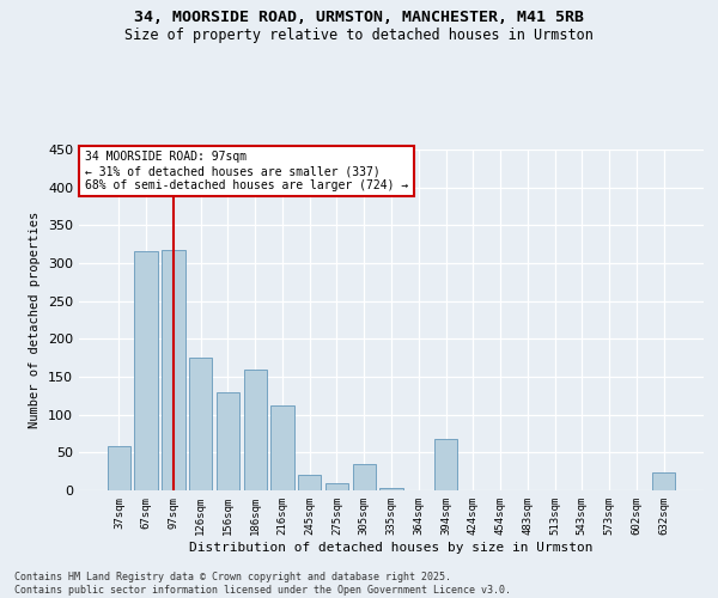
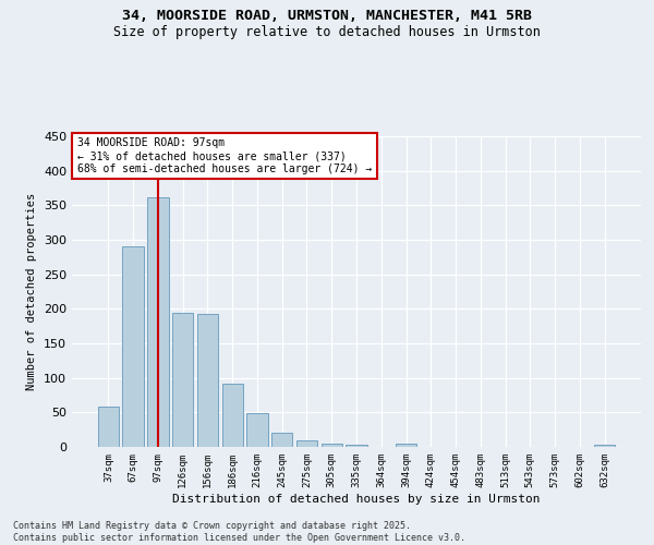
67sqm: 316 -> 291
97sqm: 318 -> 361
126sqm: 176 -> 194
156sqm: 130 -> 193
186sqm: 160 -> 92
216sqm: 112 -> 49
305sqm: 34 -> 5
394sqm: 68 -> 4
632sqm: 24 -> 3
